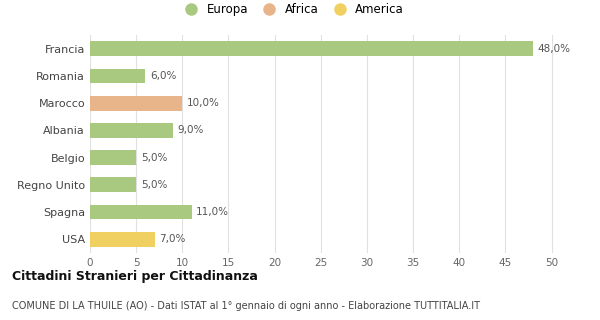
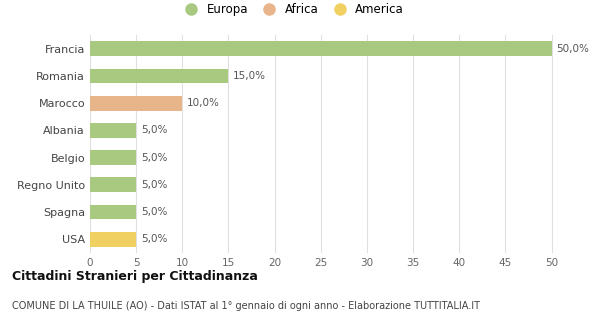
Francia: 48,0% -> 50,0%
Romania: 6,0% -> 15,0%
Albania: 9,0% -> 5,0%
Spagna: 11,0% -> 5,0%
USA: 7,0% -> 5,0%
